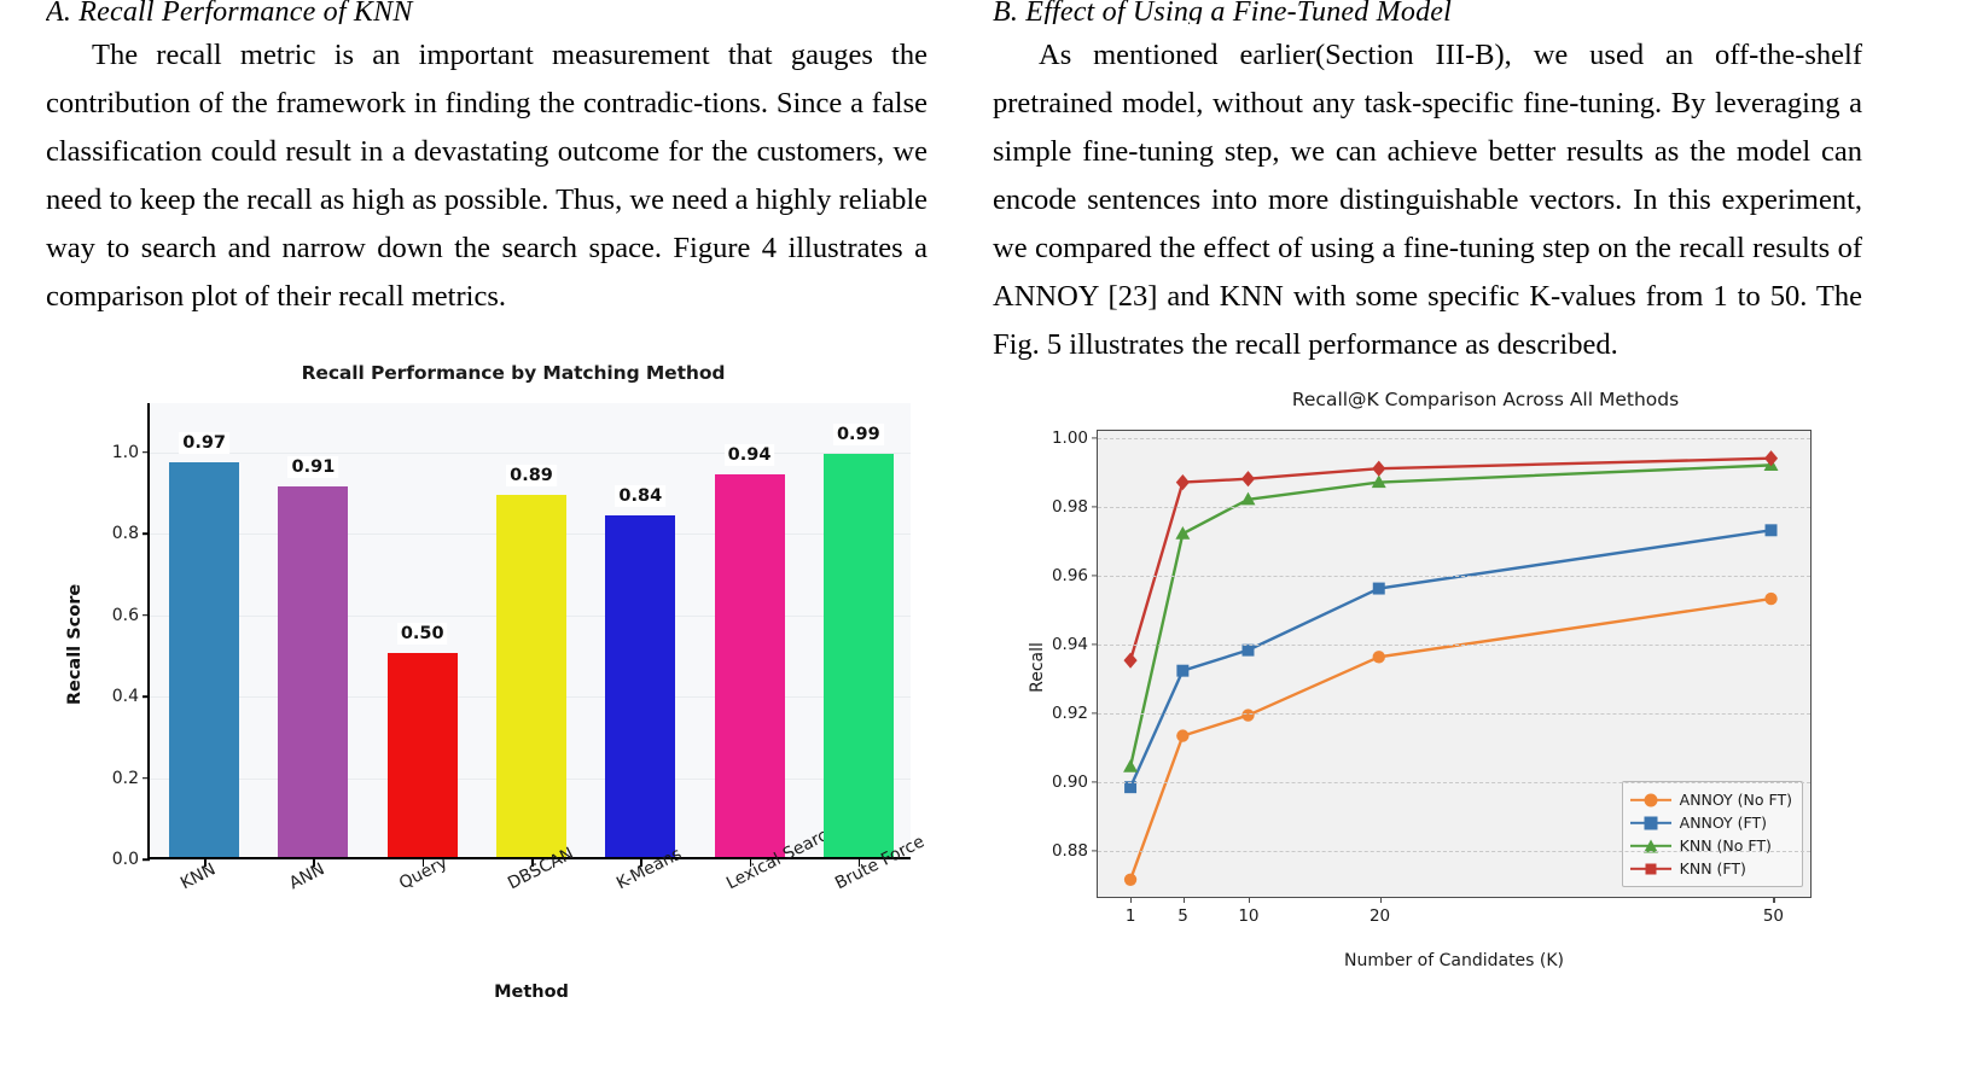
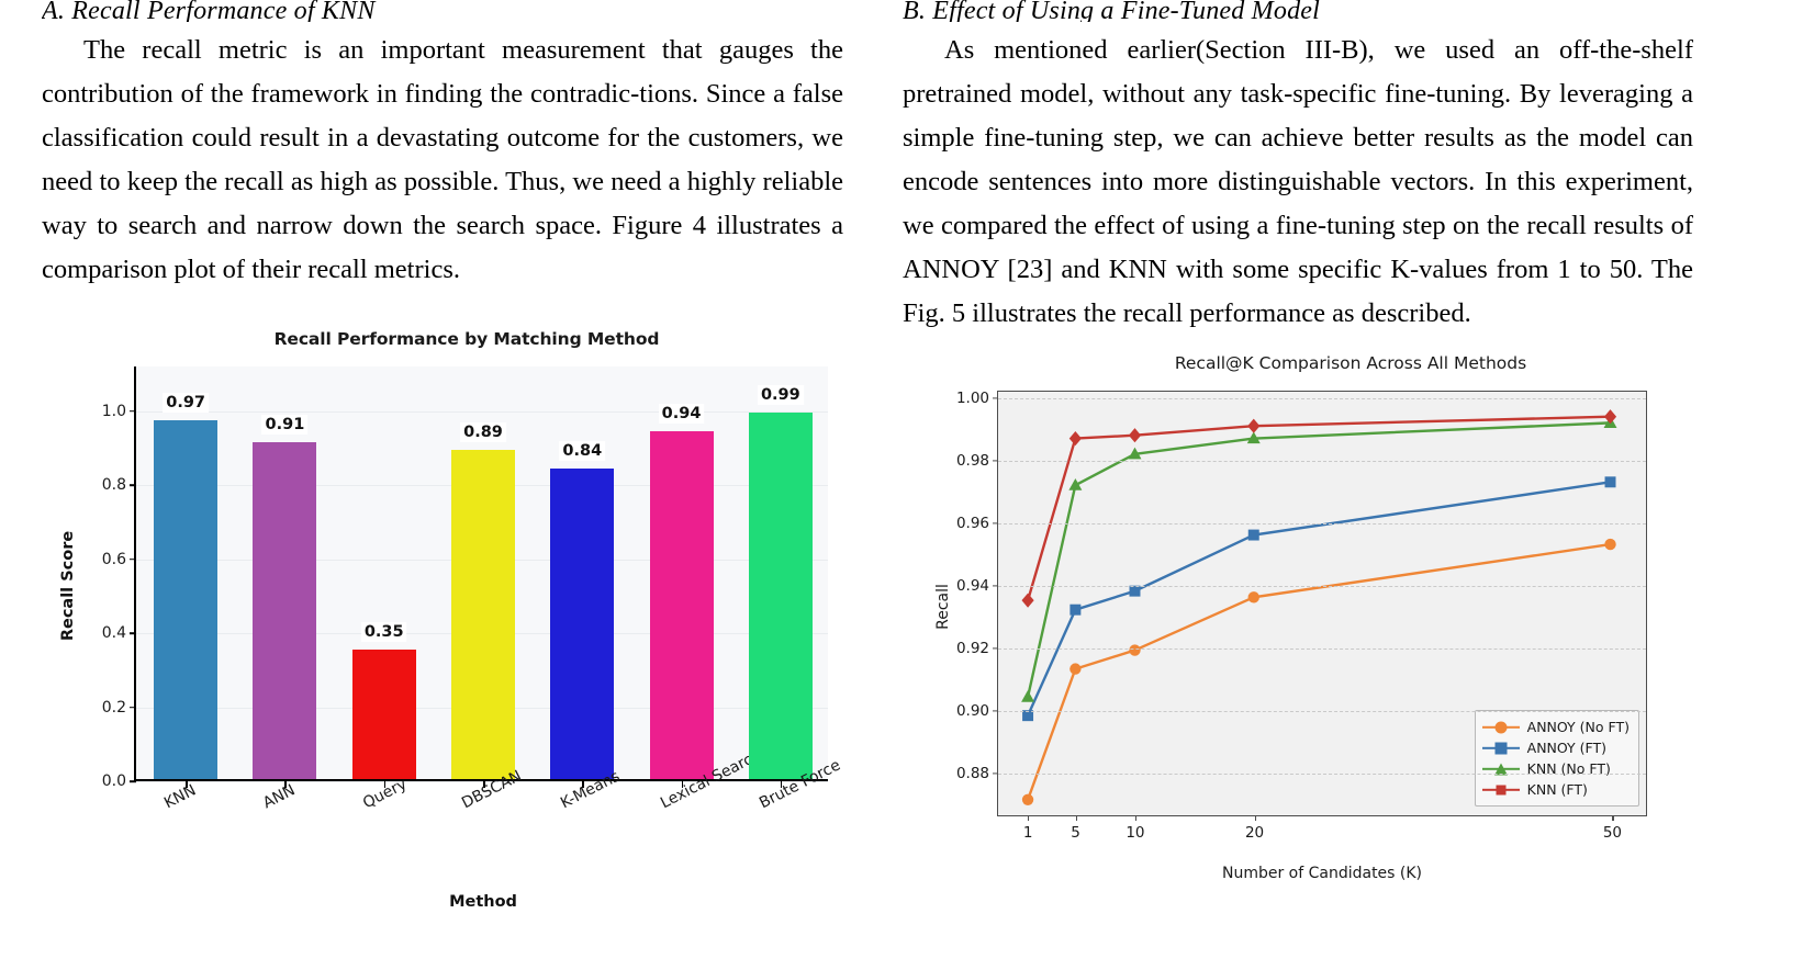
Recall Performance by Matching Method/Query: 0.50 -> 0.35
